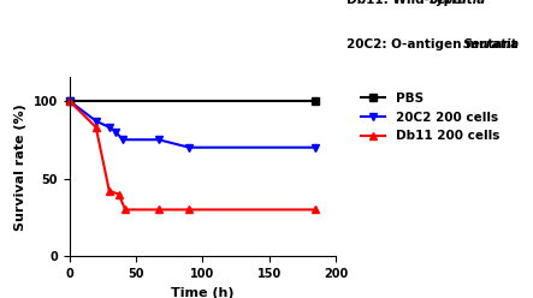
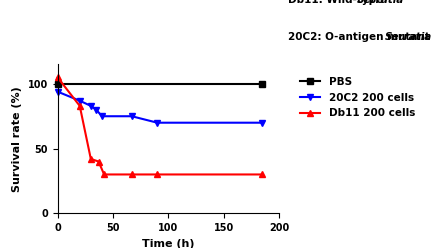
20C2 200 cells/0: 100 -> 94
Db11 200 cells/0: 100 -> 105
